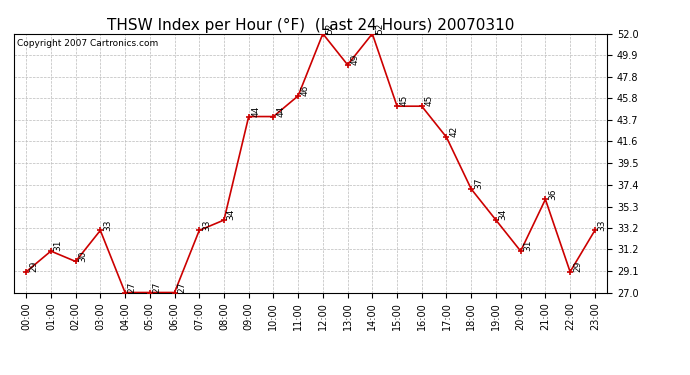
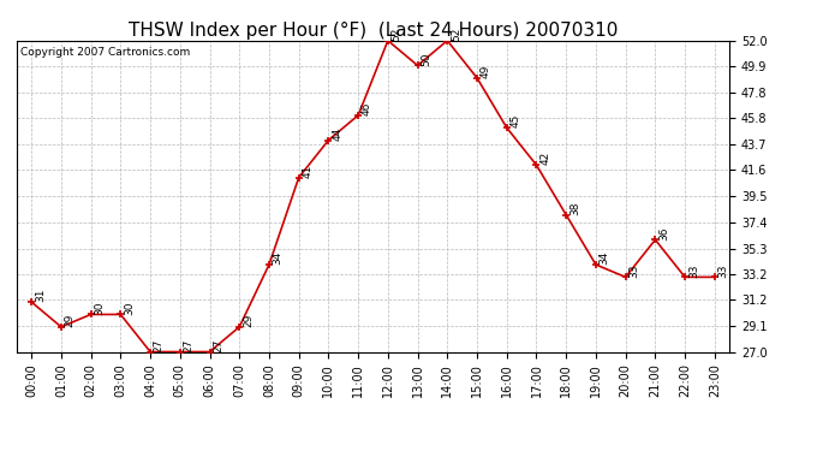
00:00: 29 -> 31
01:00: 31 -> 29
03:00: 33 -> 30
07:00: 33 -> 29
09:00: 44 -> 41
13:00: 49 -> 50
15:00: 45 -> 49
18:00: 37 -> 38
20:00: 31 -> 33
22:00: 29 -> 33
